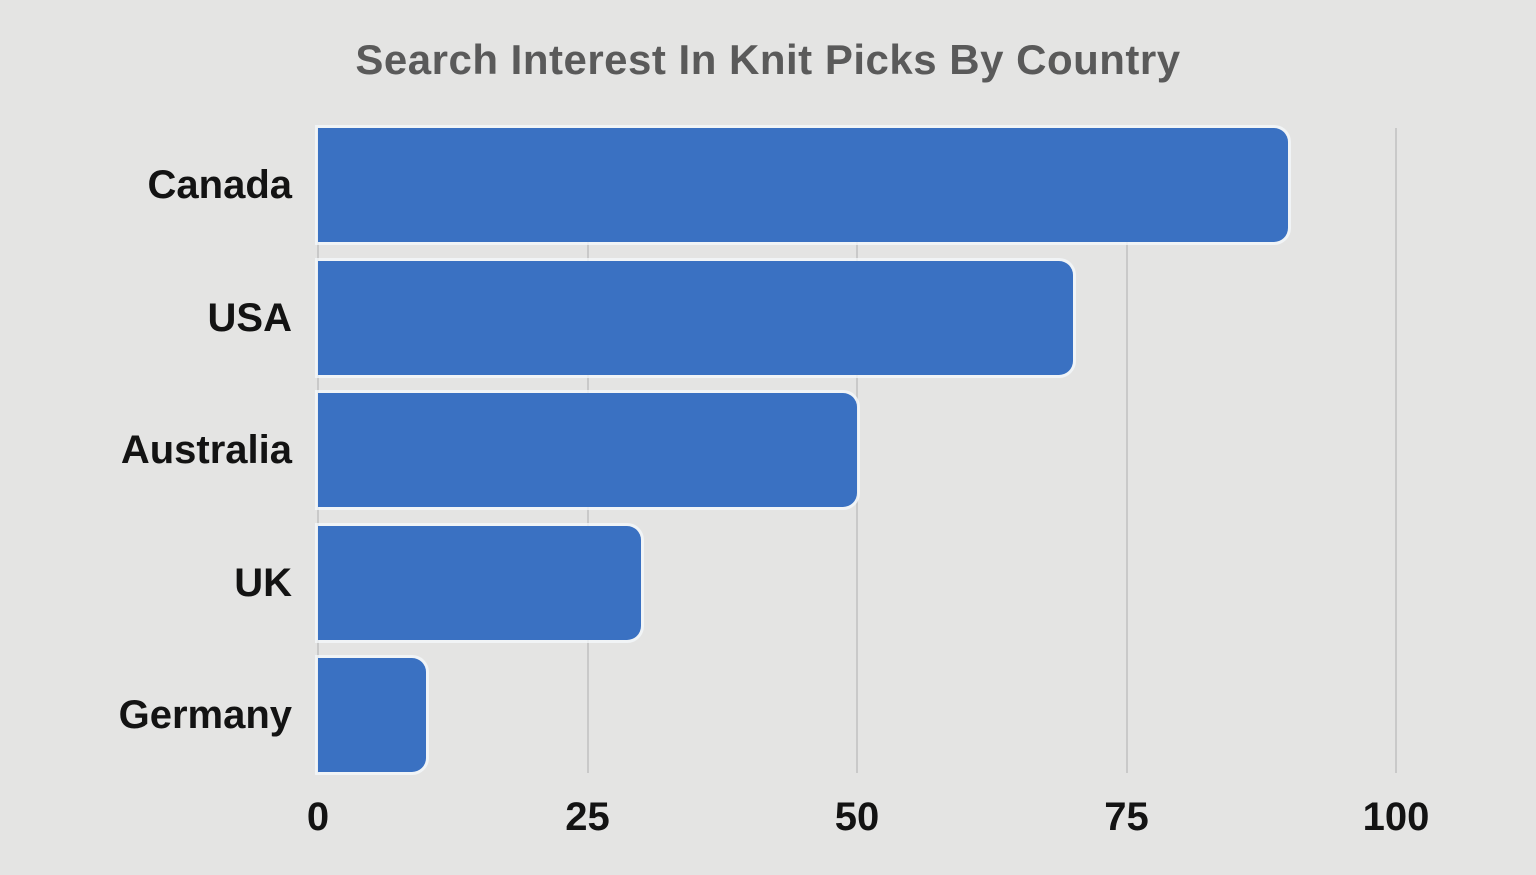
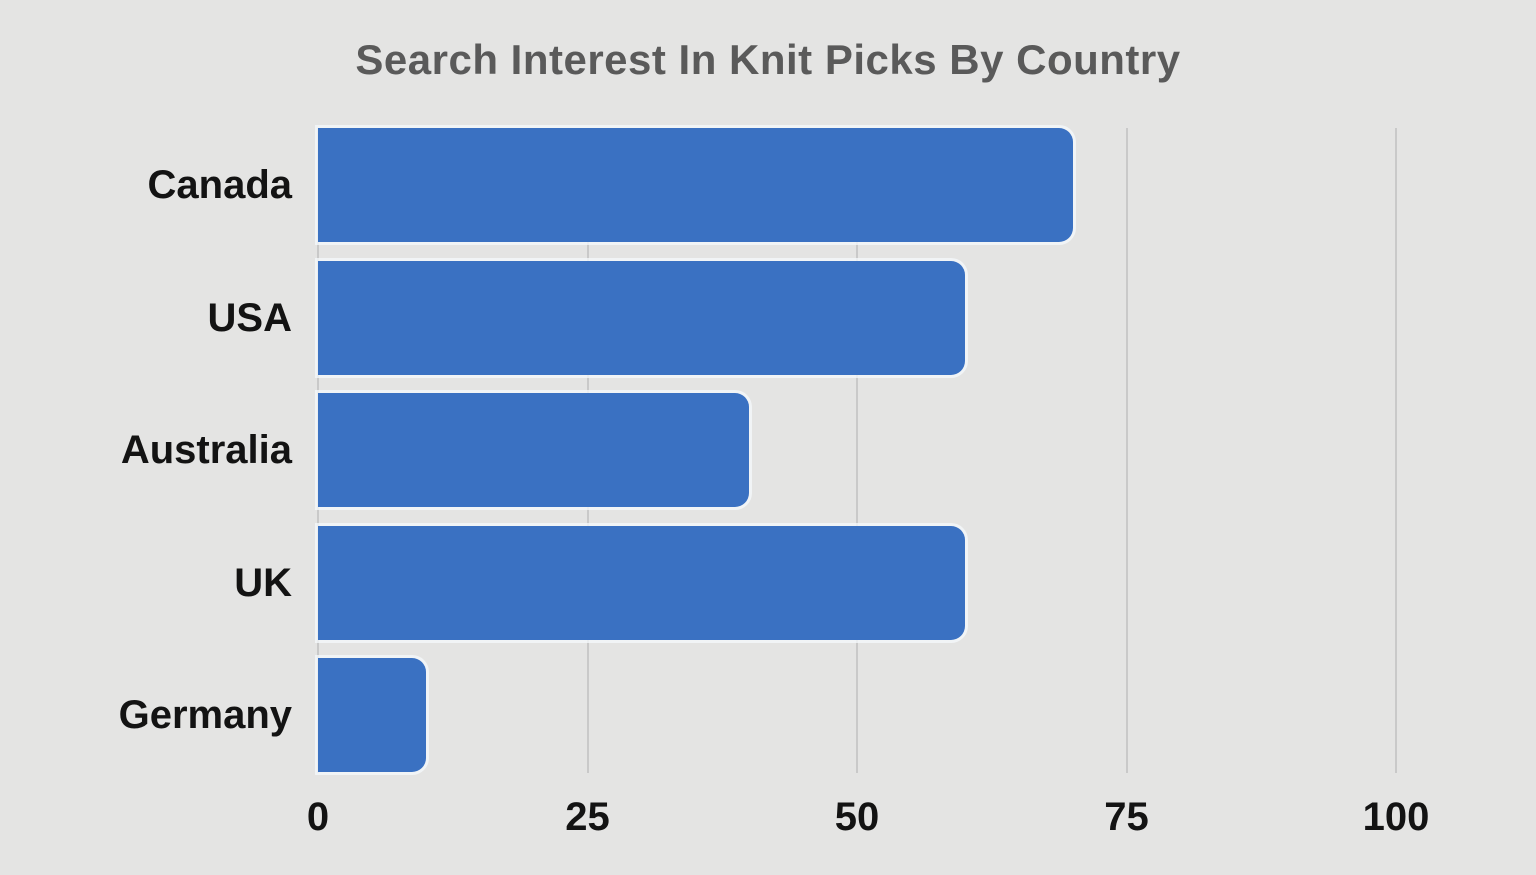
Canada: 90 -> 70
USA: 70 -> 60
Australia: 50 -> 40
UK: 30 -> 60
